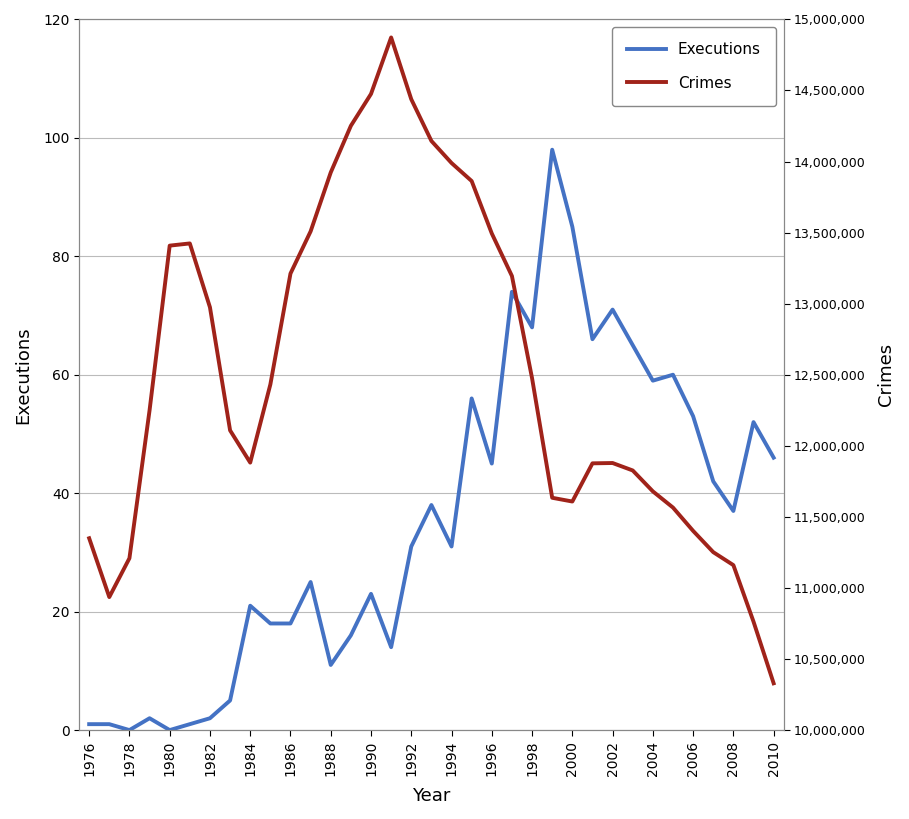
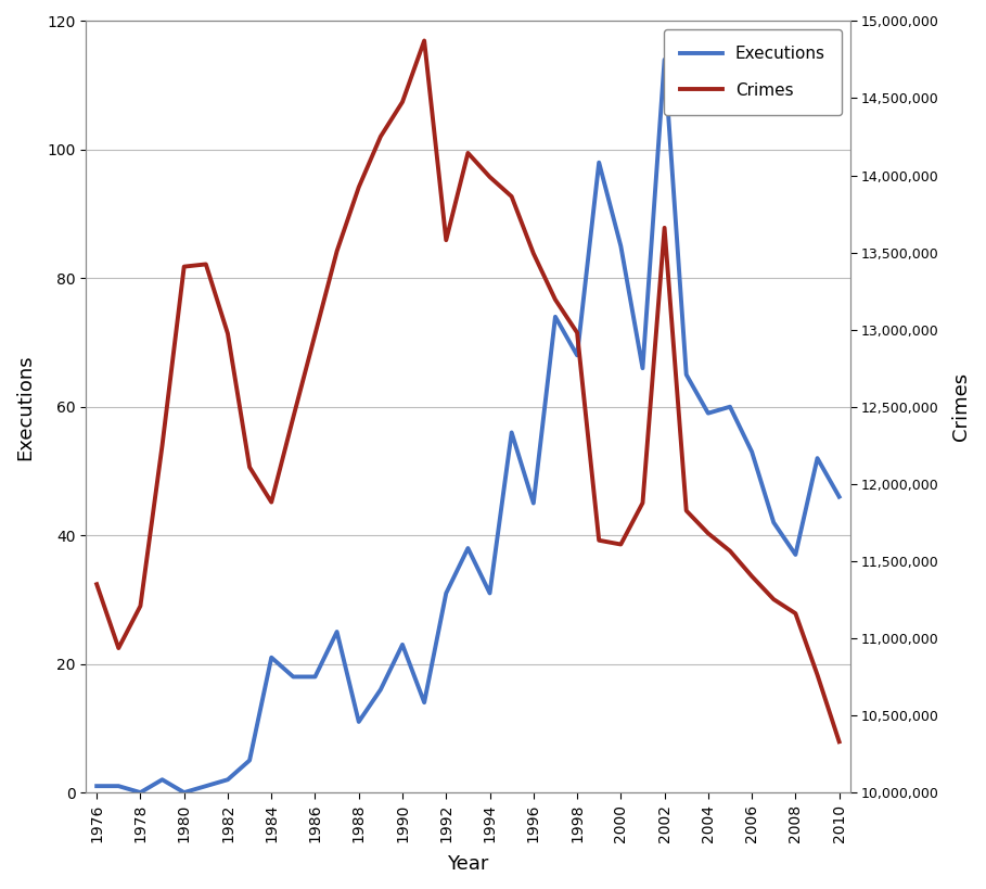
Crimes/1986: 13,210,000 -> 12,970,000
Crimes/1992: 14,440,000 -> 13,580,000
Crimes/1998: 12,480,000 -> 12,980,000
Executions/2002: 71 -> 114
Crimes/2002: 11,880,000 -> 13,660,000
